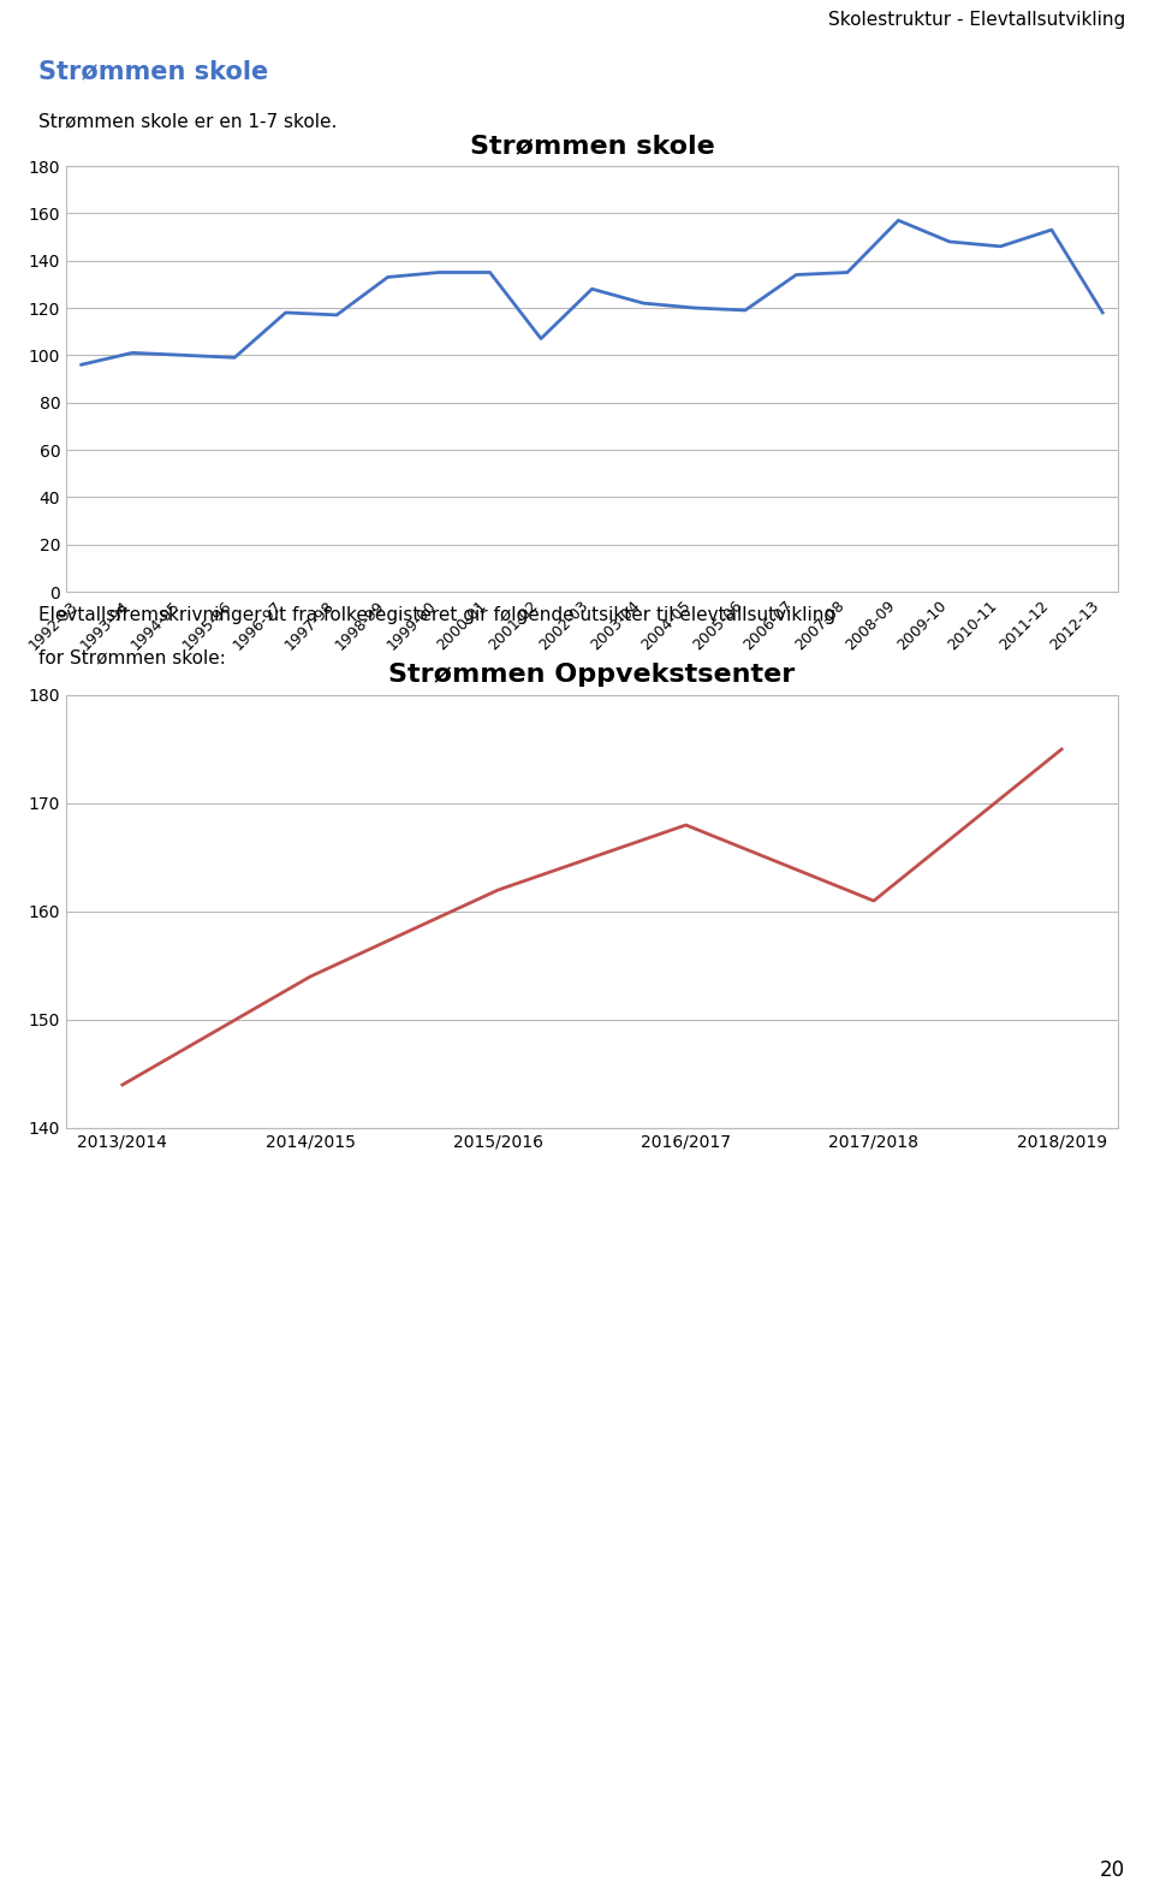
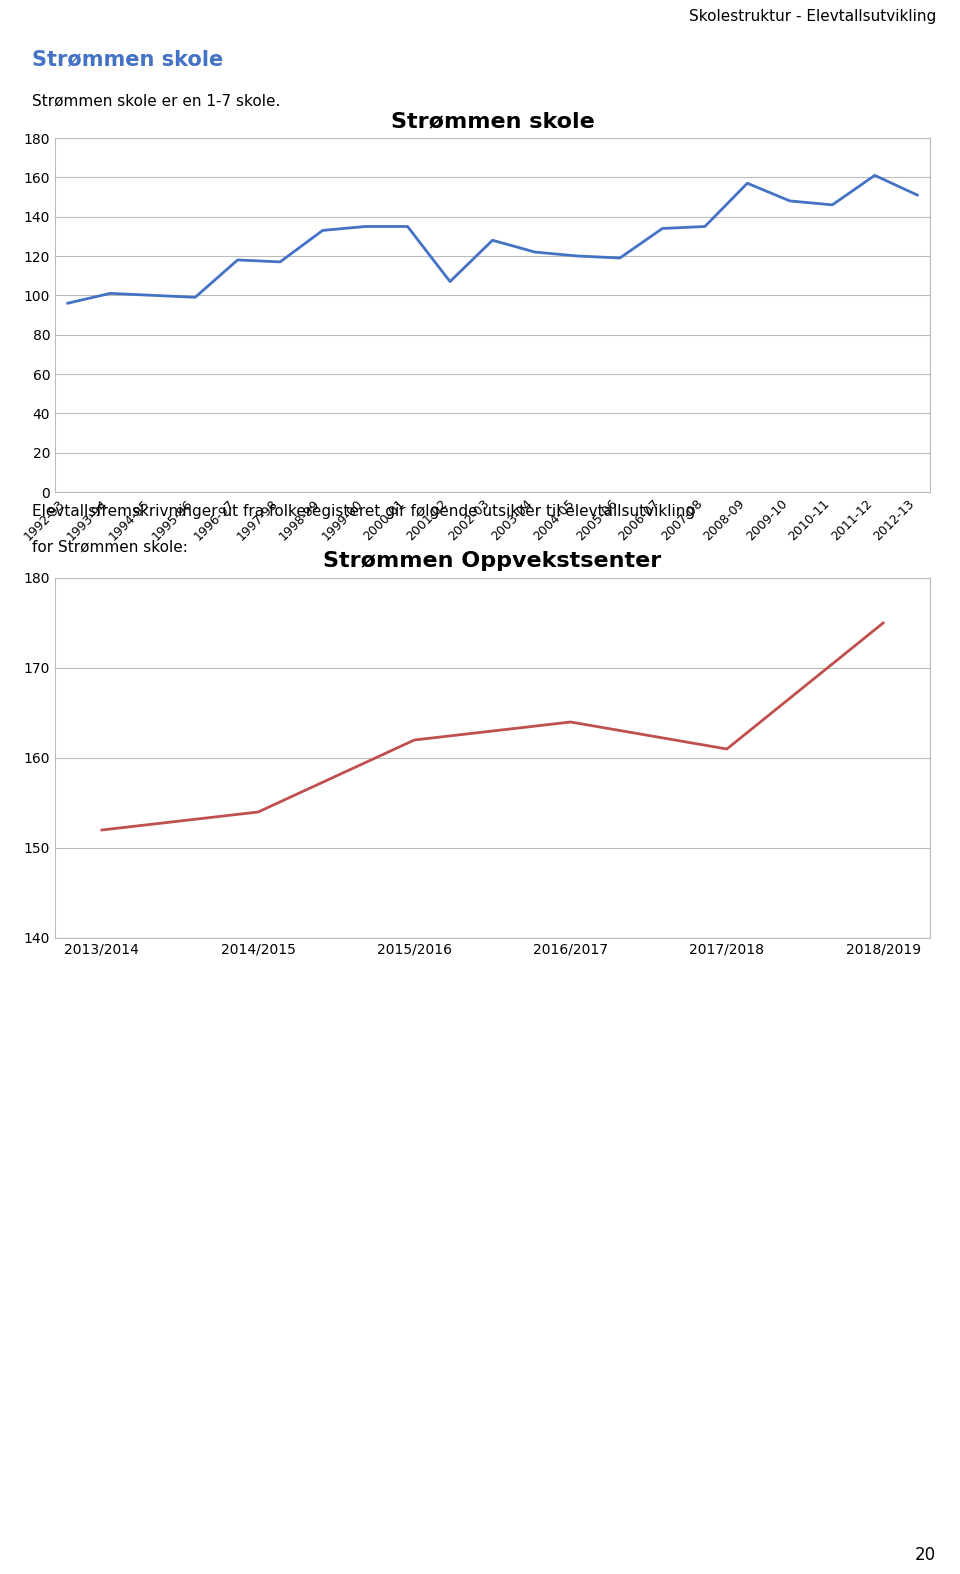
Strømmen skole/2011-12: 153 -> 161
Strømmen skole/2012-13: 118 -> 151
Strømmen Oppvekstsenter/2013/2014: 144 -> 152
Strømmen Oppvekstsenter/2016/2017: 168 -> 164
